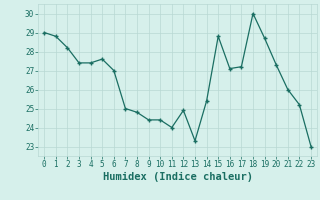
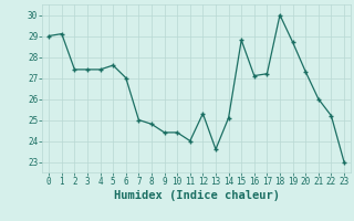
1: 28.8 -> 29.1
2: 28.2 -> 27.4
12: 24.9 -> 25.3
13: 23.3 -> 23.6
14: 25.4 -> 25.1
